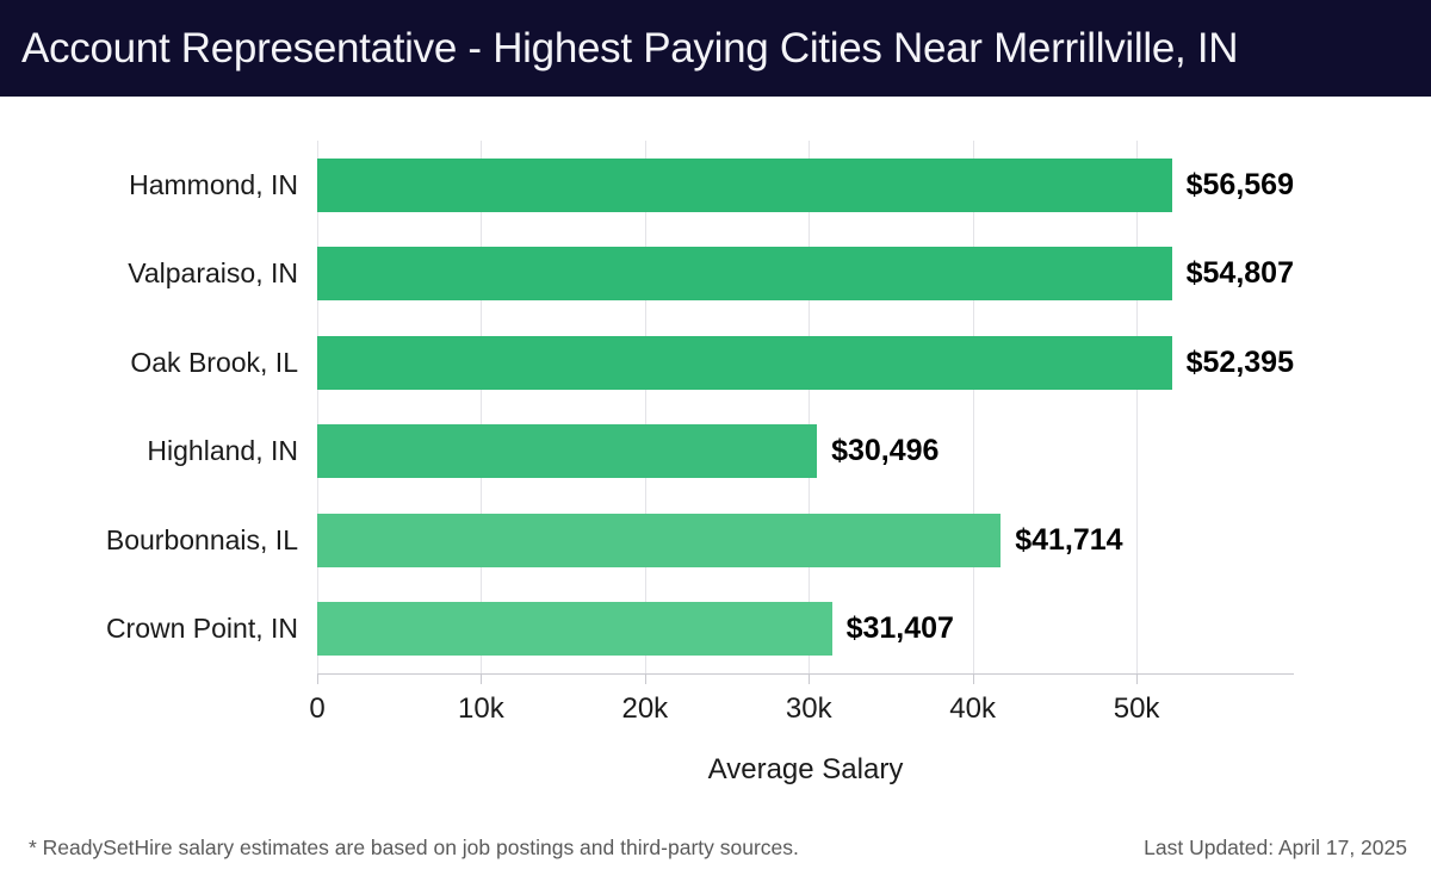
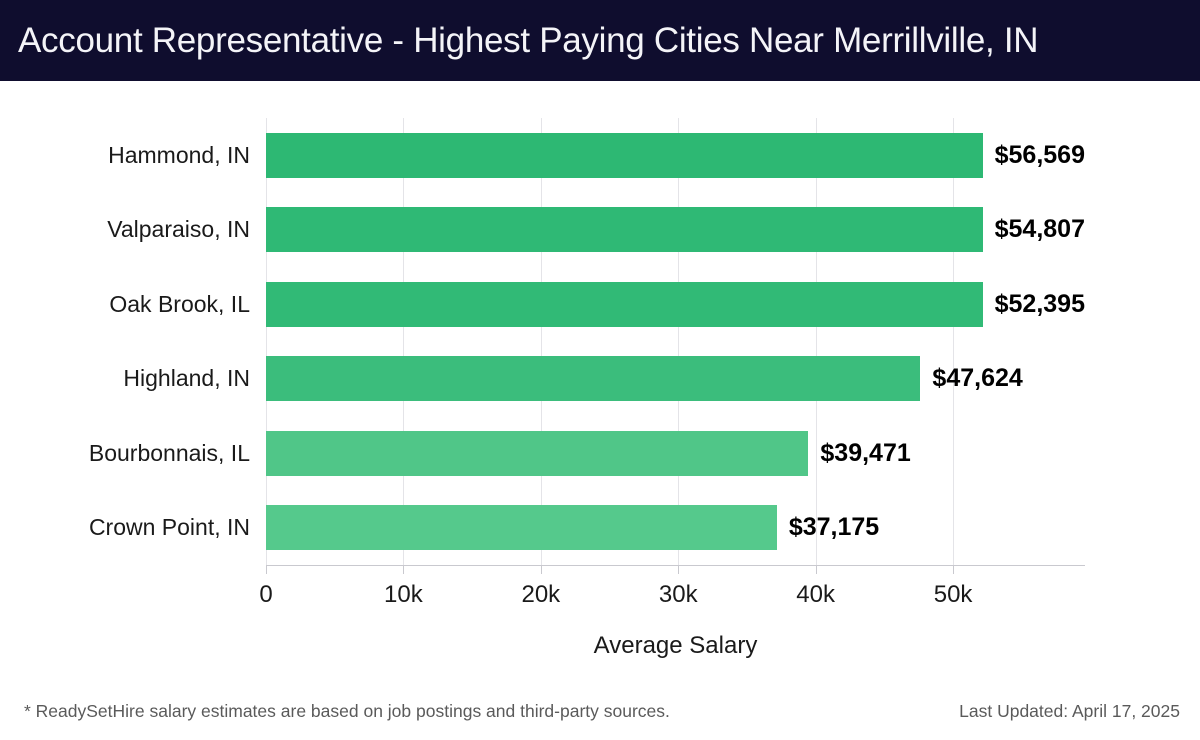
Highland, IN: $30,496 -> $47,624
Bourbonnais, IL: $41,714 -> $39,471
Crown Point, IN: $31,407 -> $37,175
